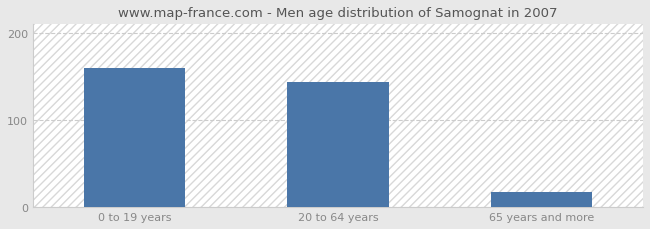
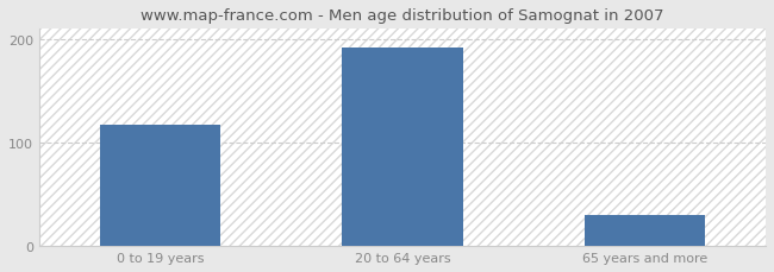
0 to 19 years: 160 -> 117
20 to 64 years: 144 -> 192
65 years and more: 18 -> 30
